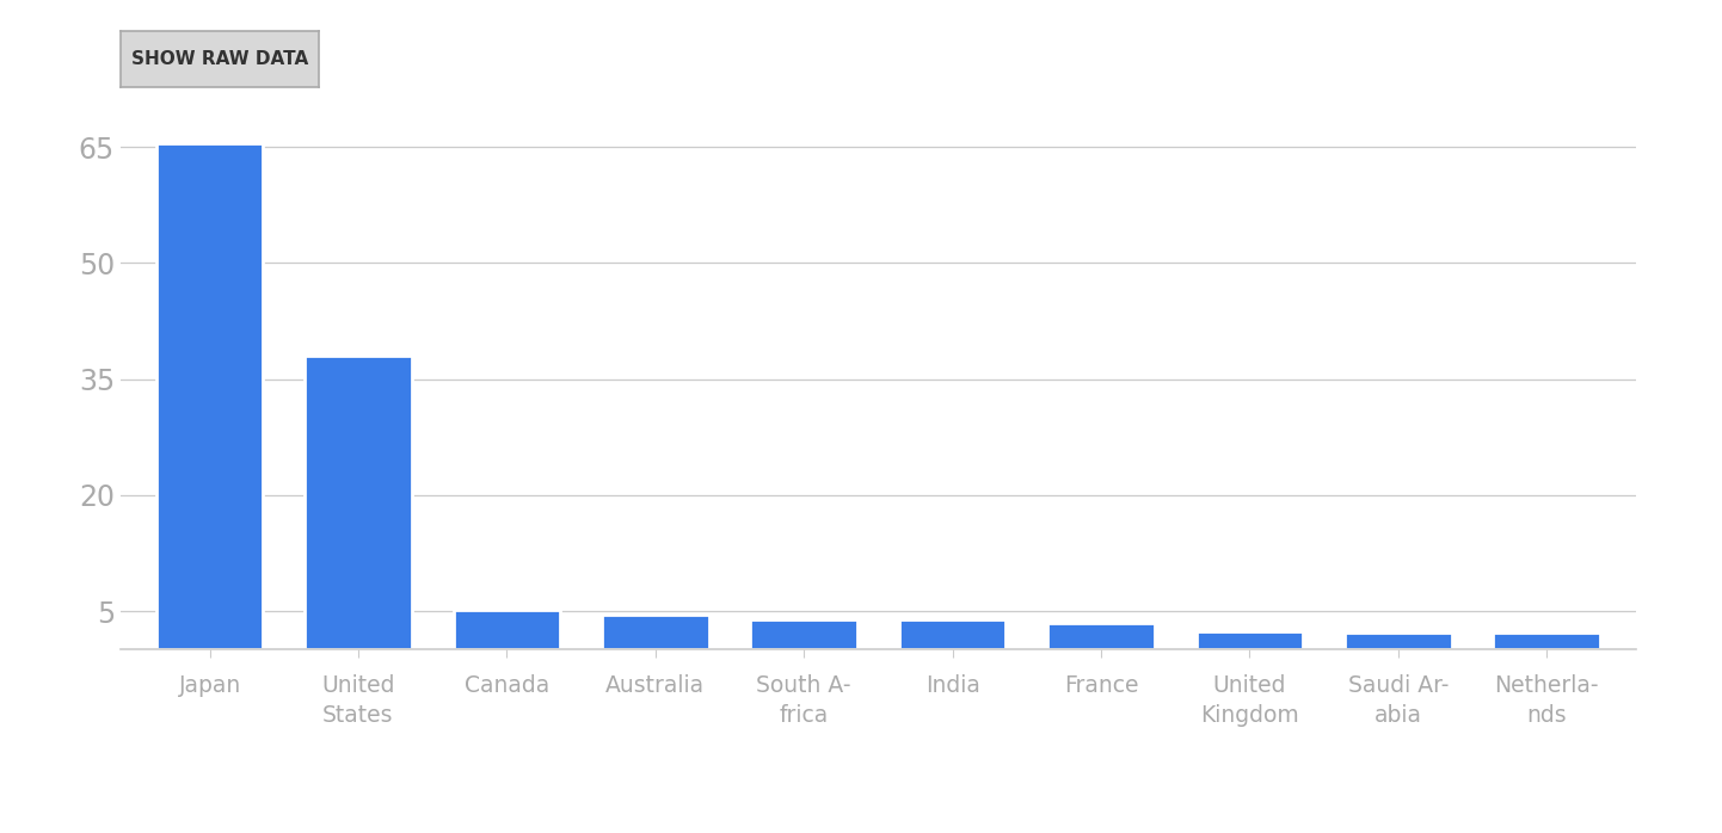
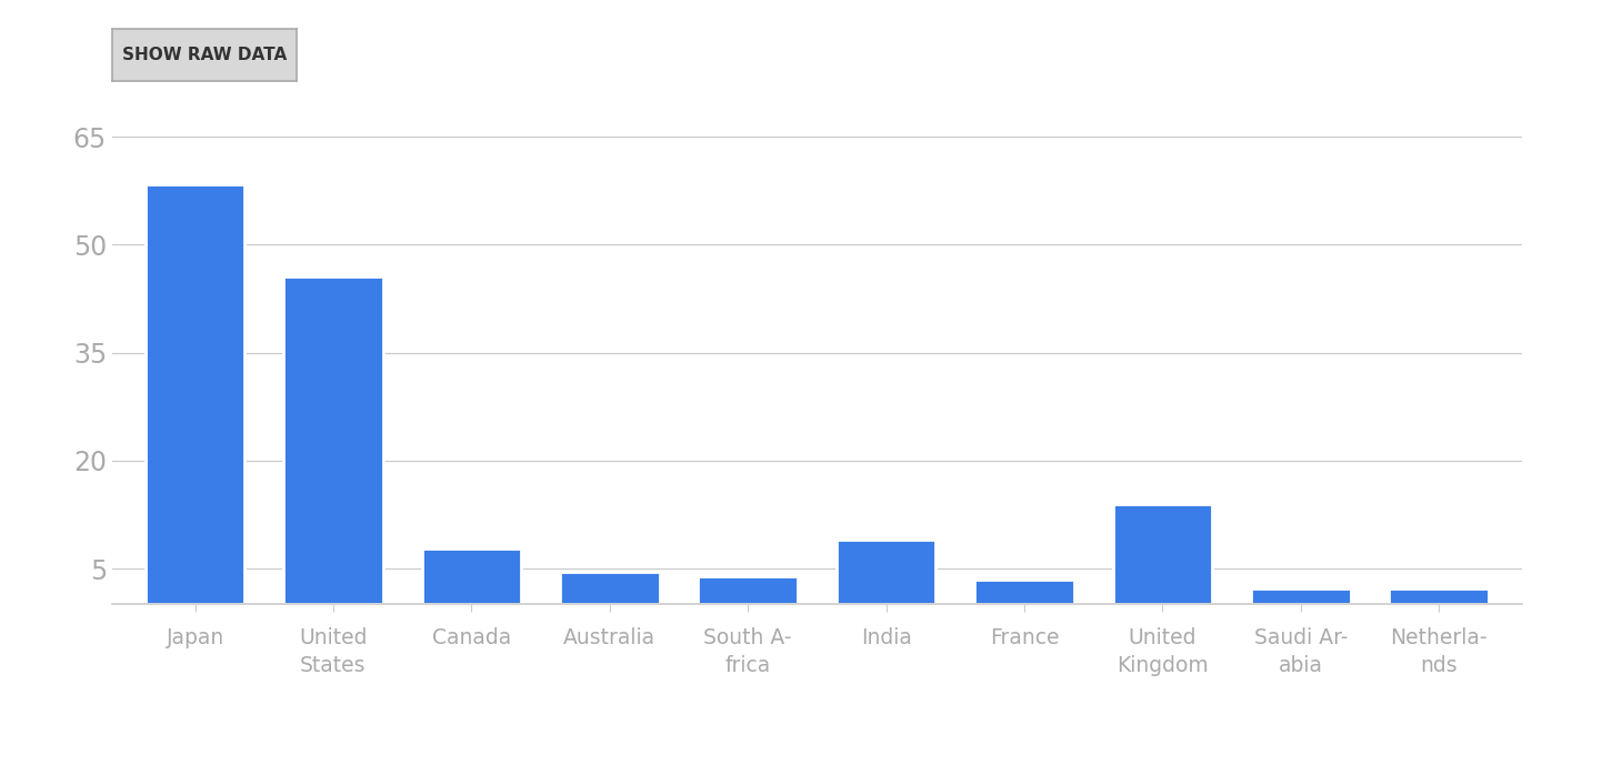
Japan: 65.5 -> 58.4
United States: 38.0 -> 45.6
Canada: 5.1 -> 7.8
India: 4.0 -> 9.0
United Kingdom: 2.4 -> 14.0
